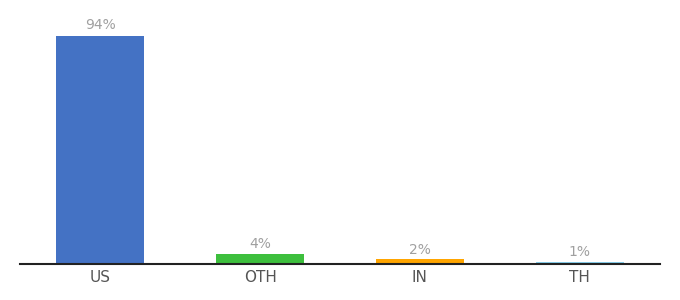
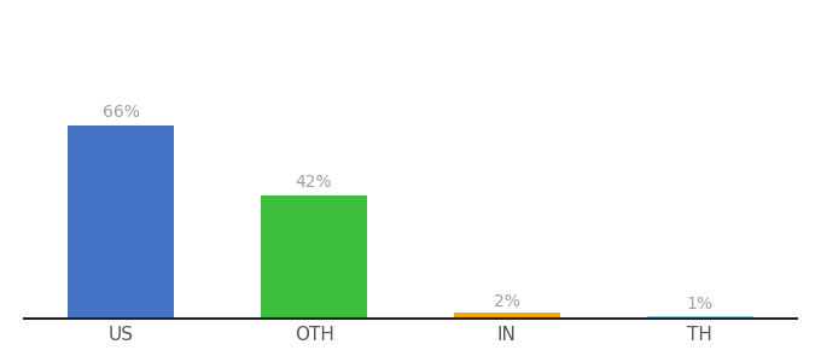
US: 94% -> 66%
OTH: 4% -> 42%
